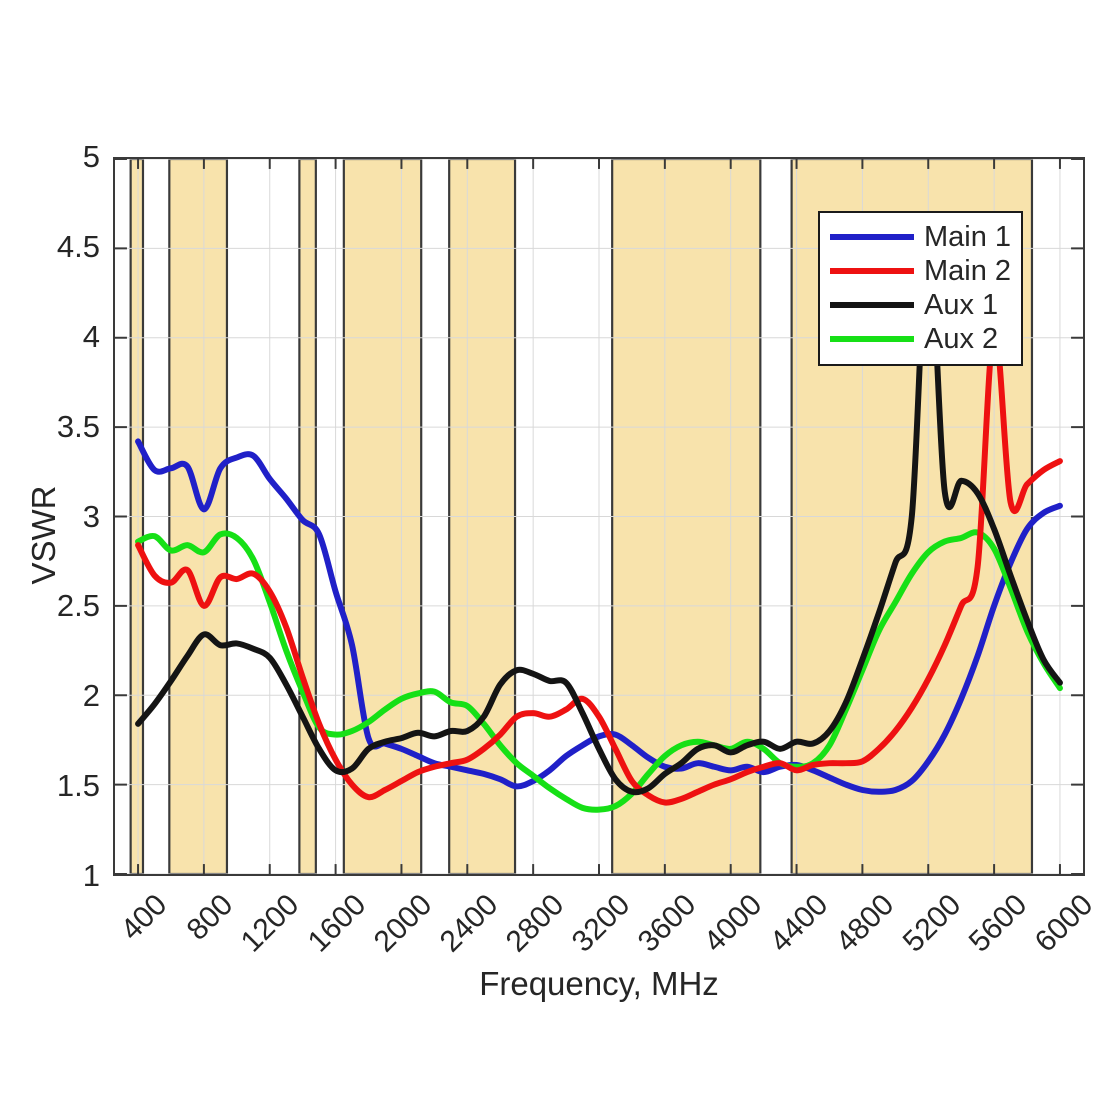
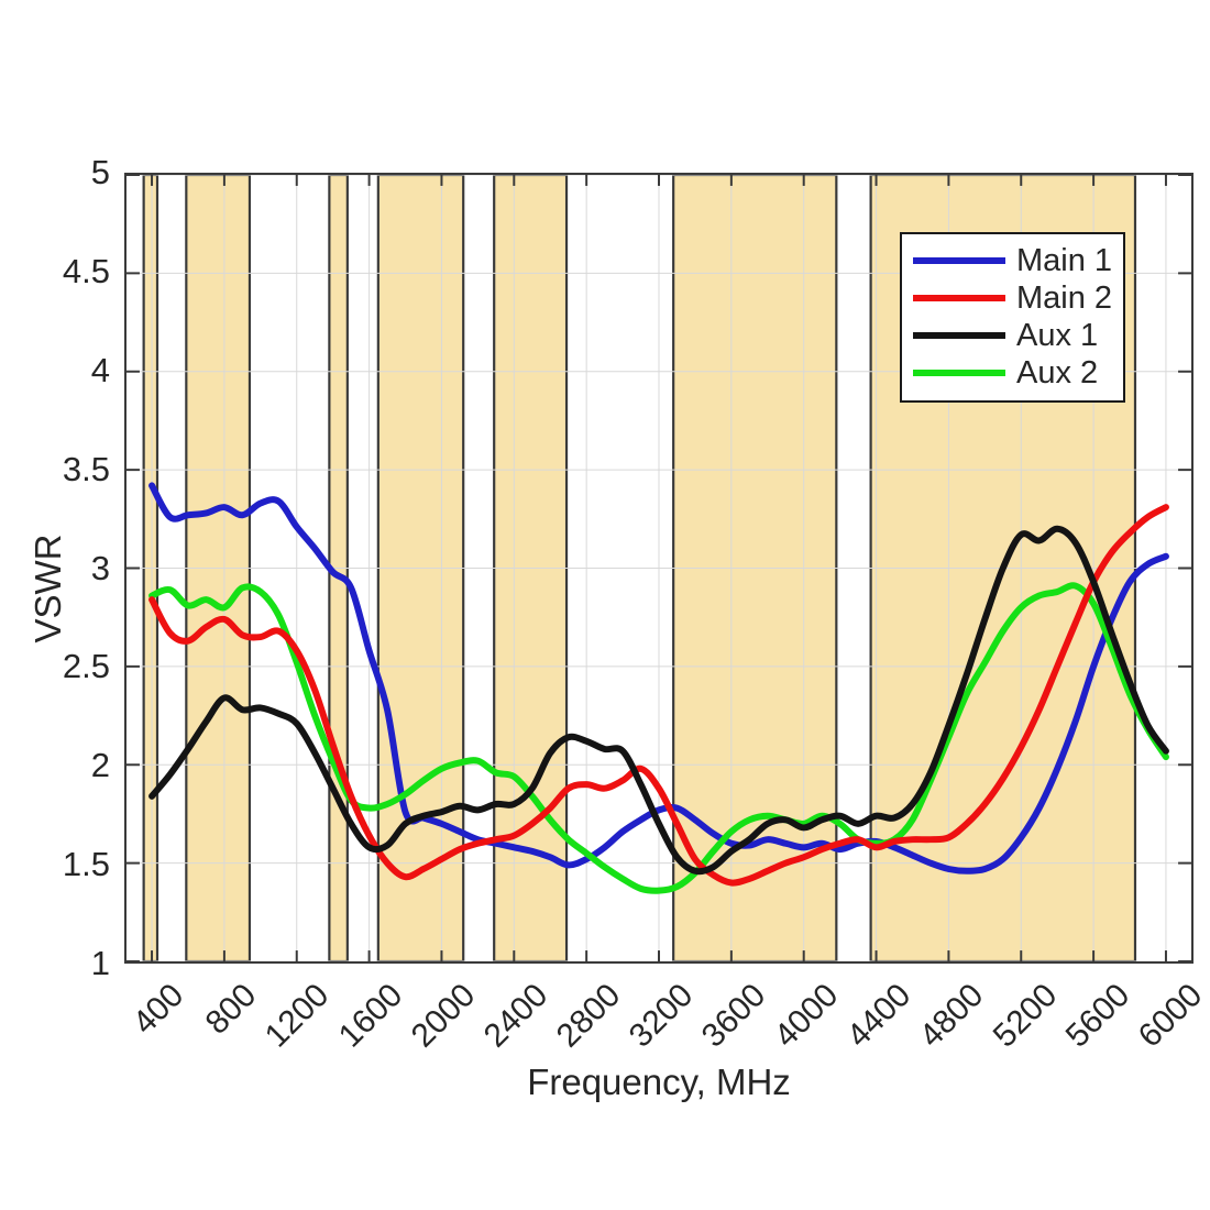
Main 1/800: 3.04 -> 3.31
Main 2/800: 2.50 -> 2.74
Aux 1/5200: 4.57 -> 3.17
Main 2/5600: 4.05 -> 2.93
